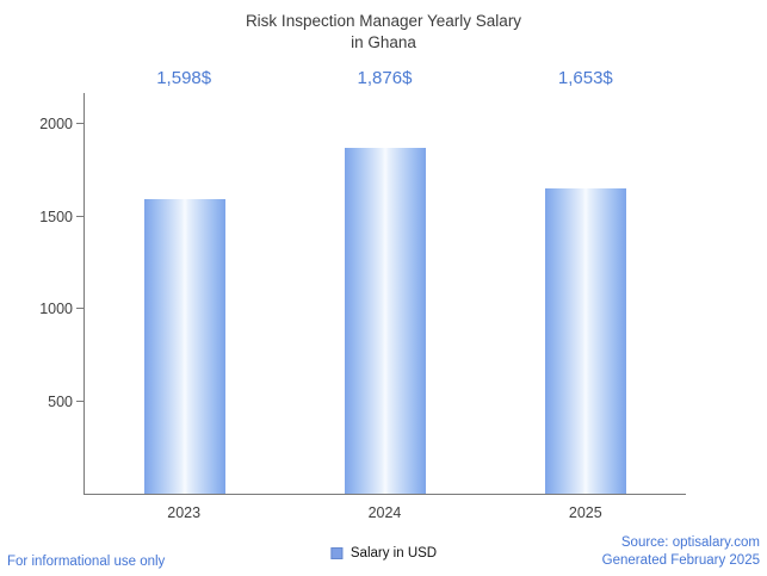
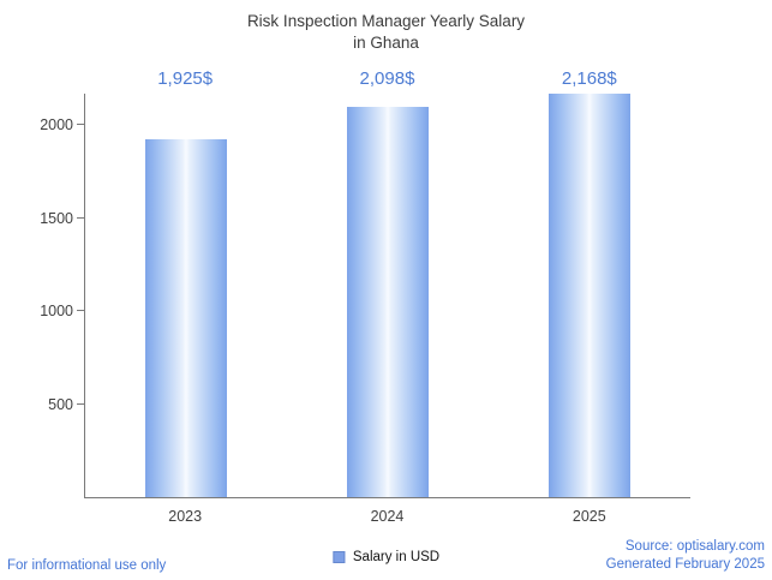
2023: 1,598 -> 1,925
2024: 1,876 -> 2,098
2025: 1,653 -> 2,168
